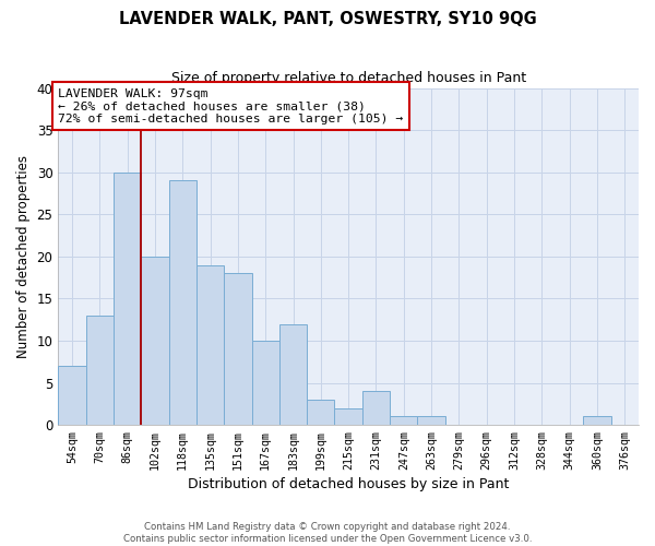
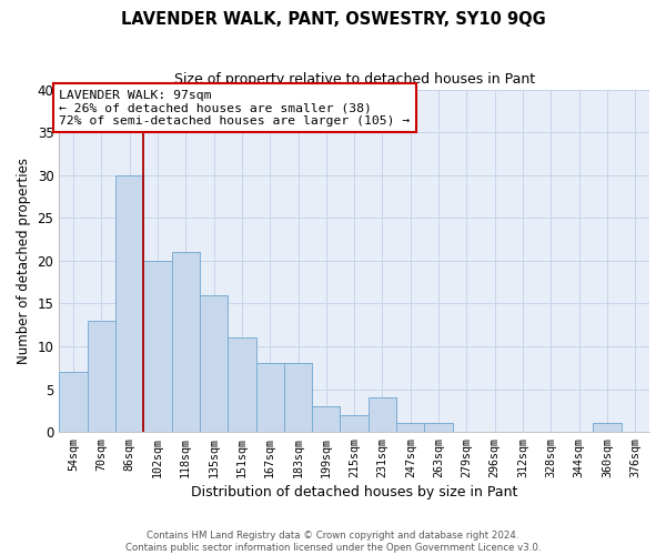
118sqm: 29 -> 21
135sqm: 19 -> 16
151sqm: 18 -> 11
167sqm: 10 -> 8
183sqm: 12 -> 8
